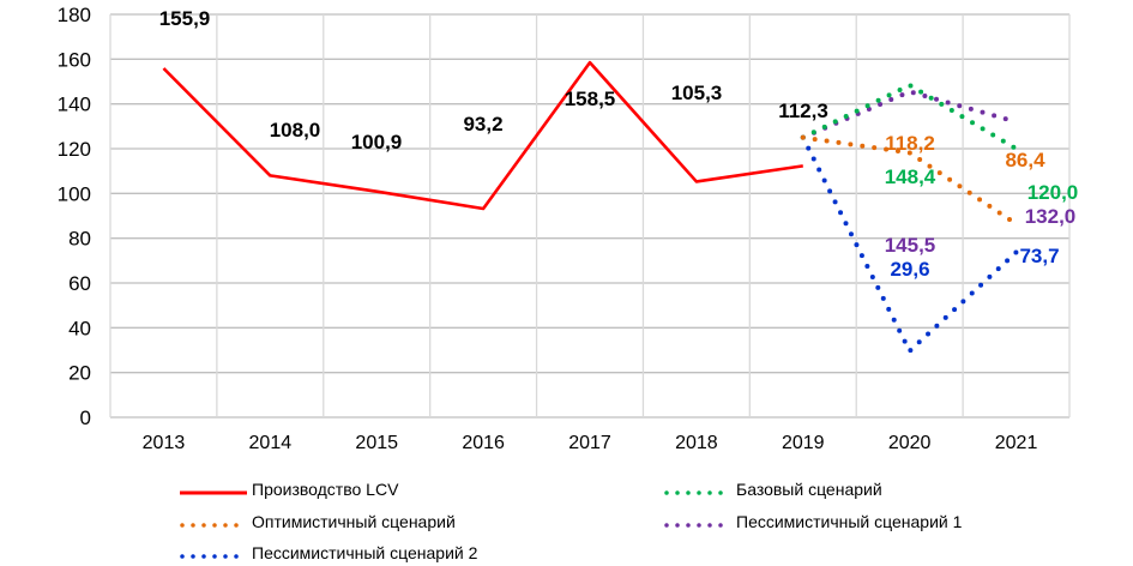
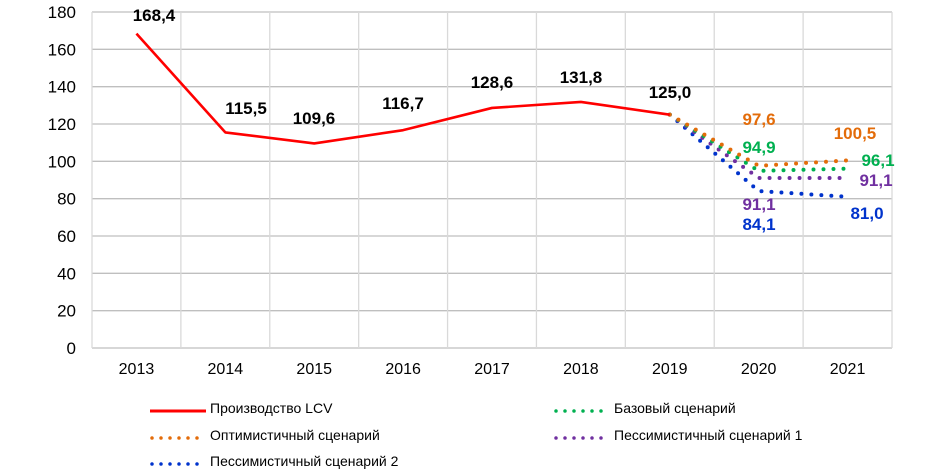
Производство LCV/2013: 155,9 -> 168,4
Производство LCV/2014: 108,0 -> 115,5
Производство LCV/2015: 100,9 -> 109,6
Производство LCV/2016: 93,2 -> 116,7
Производство LCV/2017: 158,5 -> 128,6
Производство LCV/2018: 105,3 -> 131,8
Производство LCV/2019: 112,3 -> 125,0
Базовый сценарий/2020: 148,4 -> 94,9
Оптимистичный сценарий/2020: 118,2 -> 97,6
Пессимистичный сценарий 1/2020: 145,5 -> 91,1
Пессимистичный сценарий 2/2020: 29,6 -> 84,1
Базовый сценарий/2021: 120,0 -> 96,1
Оптимистичный сценарий/2021: 86,4 -> 100,5
Пессимистичный сценарий 1/2021: 132,0 -> 91,1
Пессимистичный сценарий 2/2021: 73,7 -> 81,0
